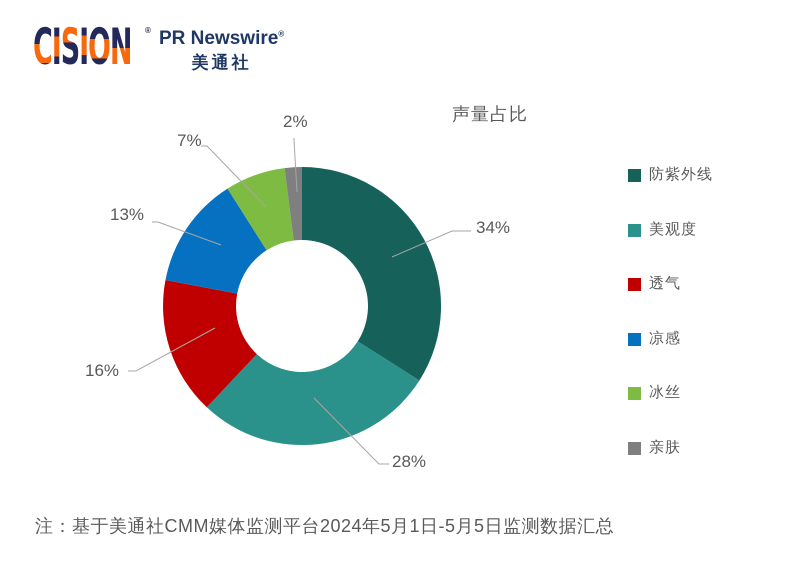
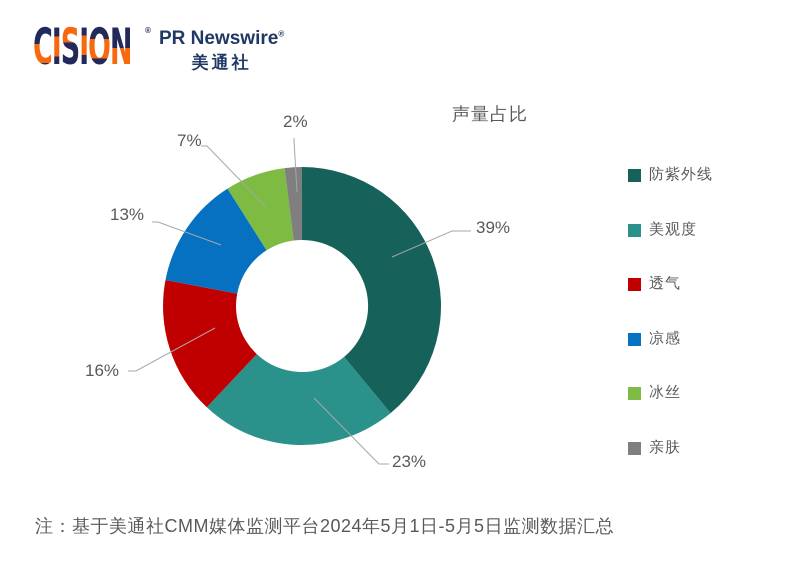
防紫外线: 34% -> 39%
美观度: 28% -> 23%
